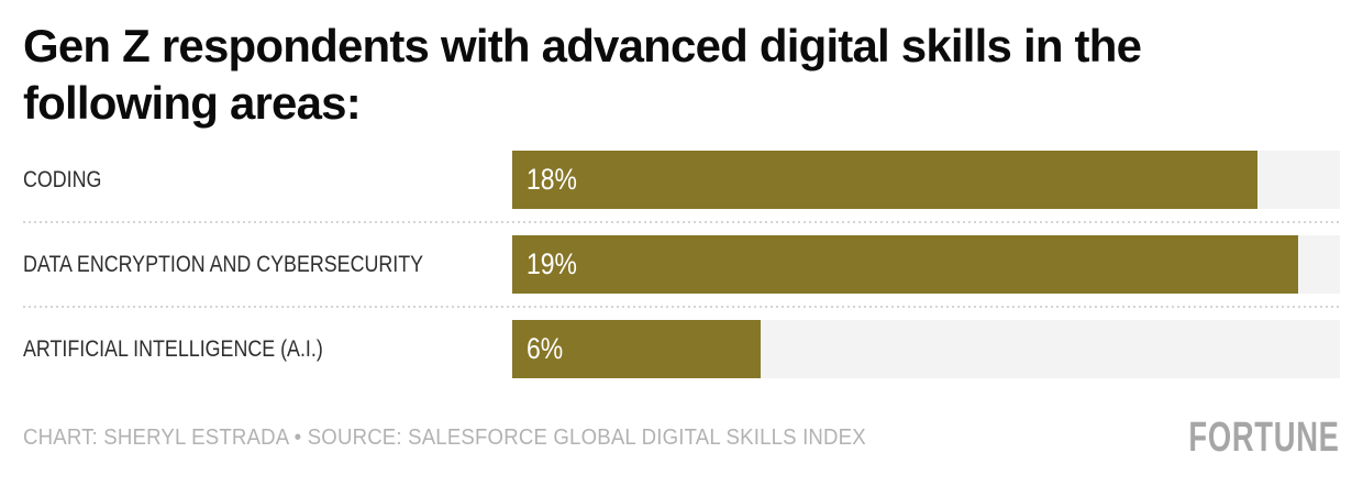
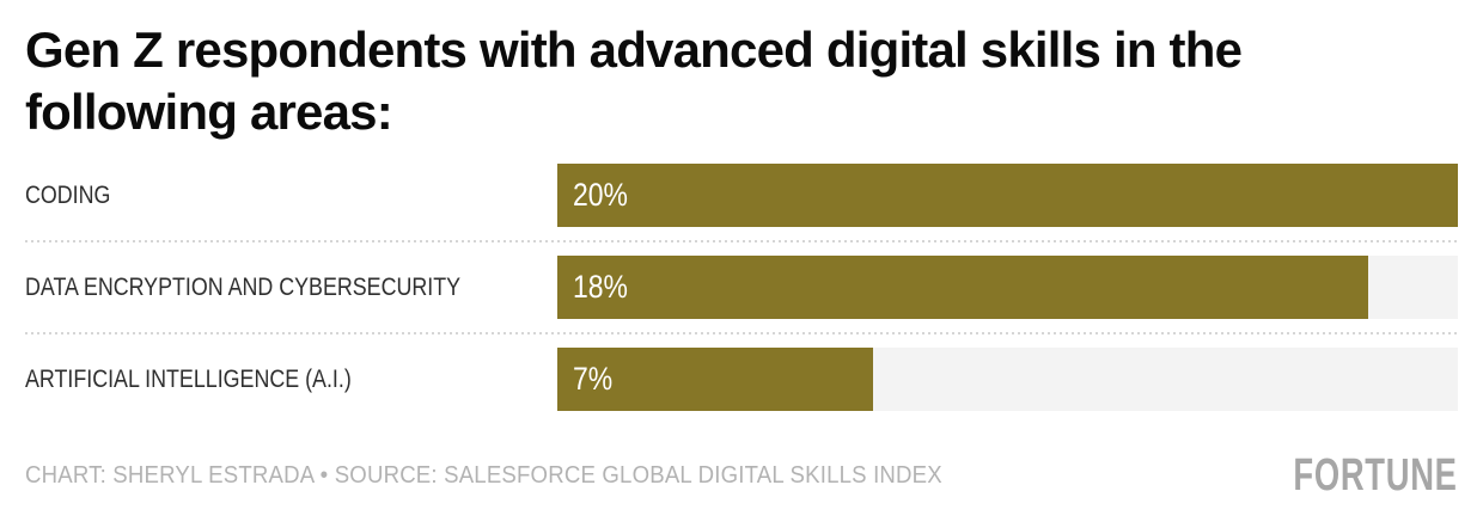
CODING: 18% -> 20%
DATA ENCRYPTION AND CYBERSECURITY: 19% -> 18%
ARTIFICIAL INTELLIGENCE (A.I.): 6% -> 7%
